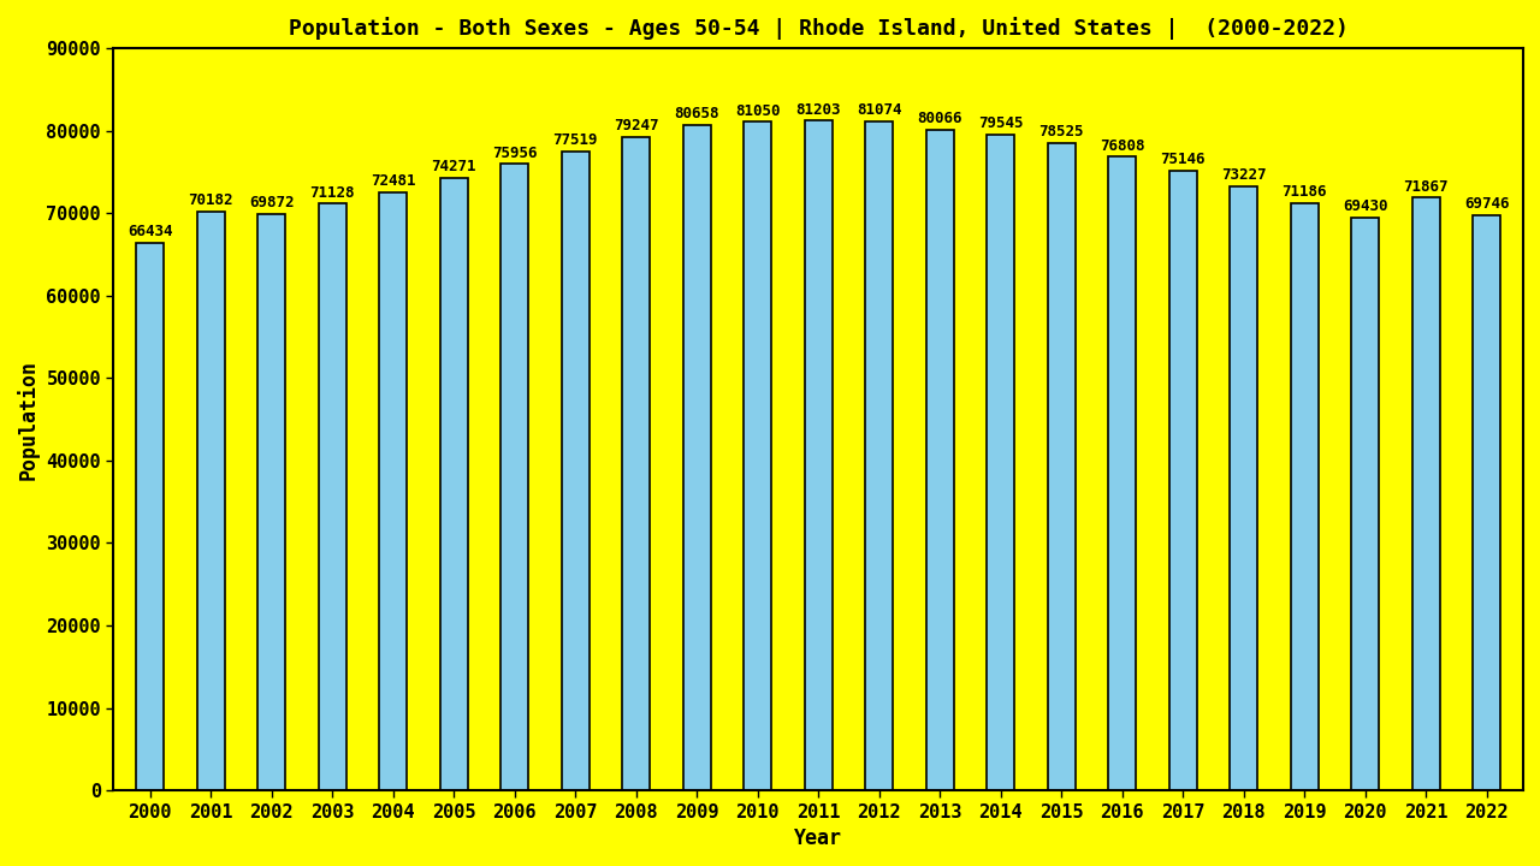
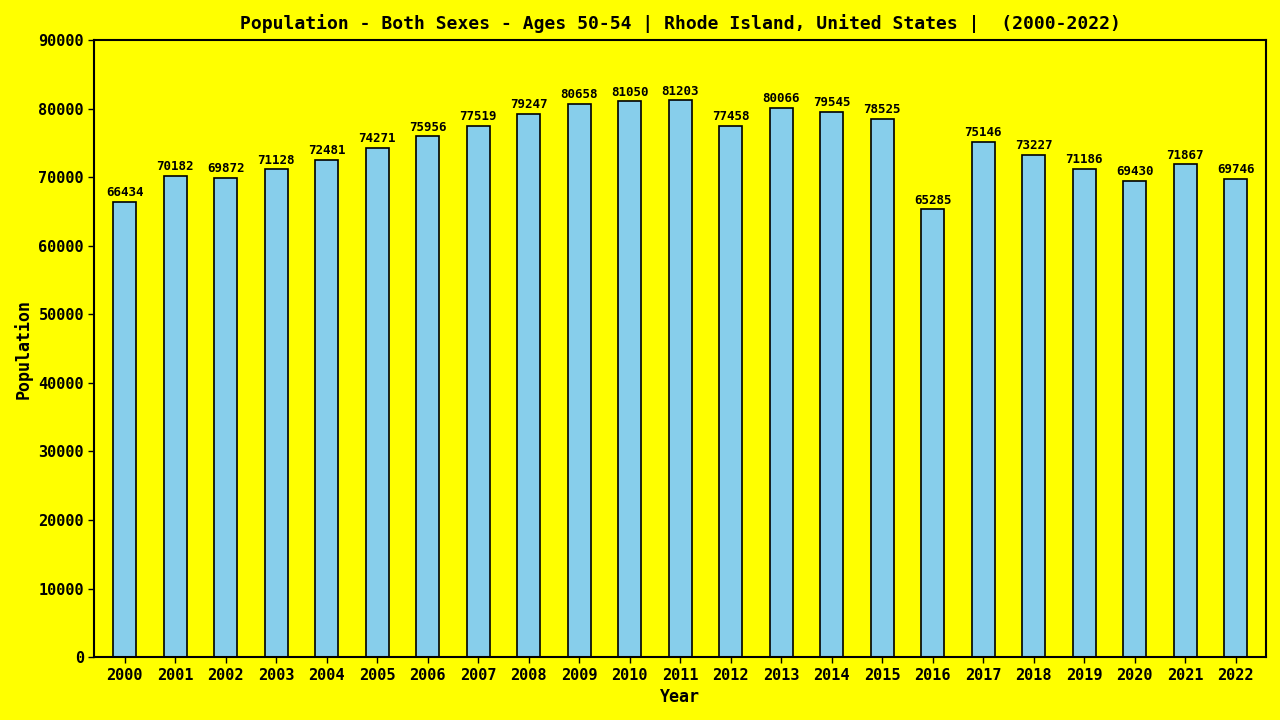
2012: 81074 -> 77458
2016: 76808 -> 65285
